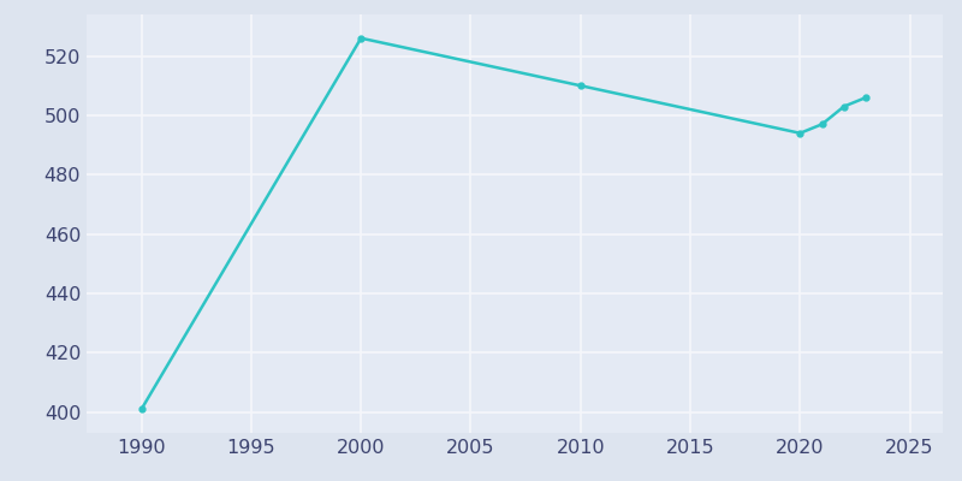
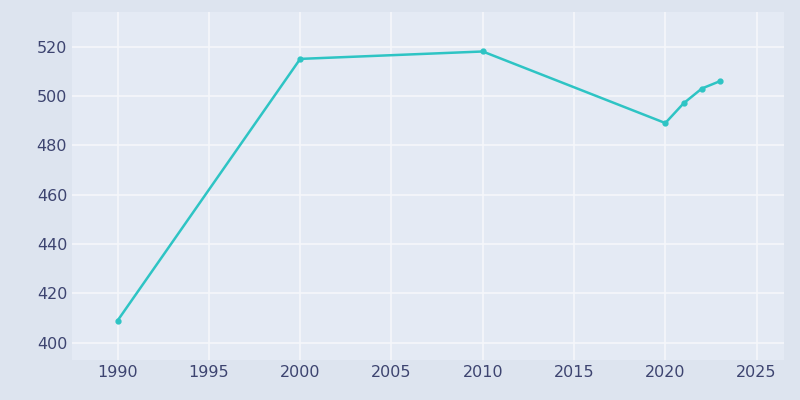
1990: 401 -> 409
2000: 526 -> 515
2010: 510 -> 518
2020: 494 -> 489
